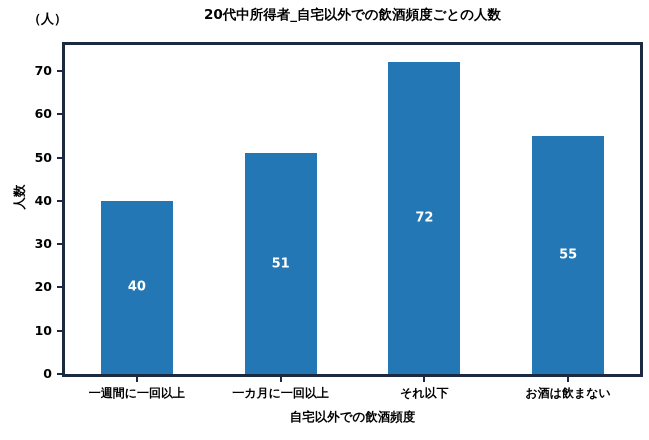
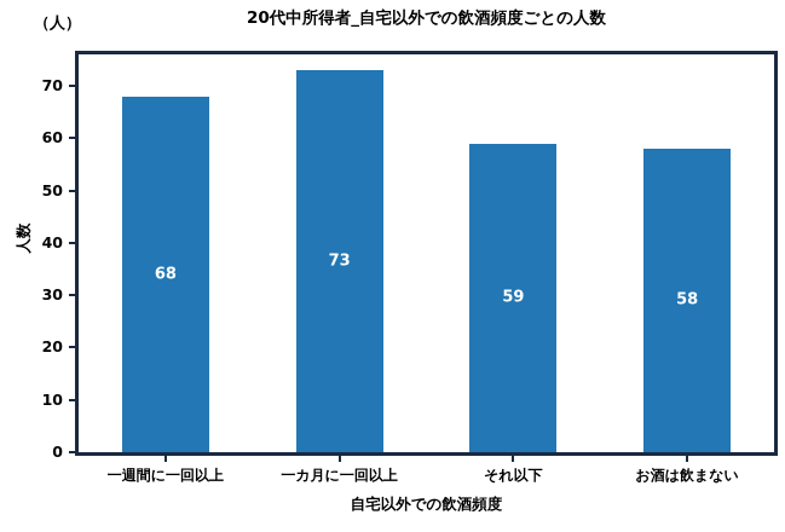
一週間に一回以上: 40 -> 68
一カ月に一回以上: 51 -> 73
それ以下: 72 -> 59
お酒は飲まない: 55 -> 58
